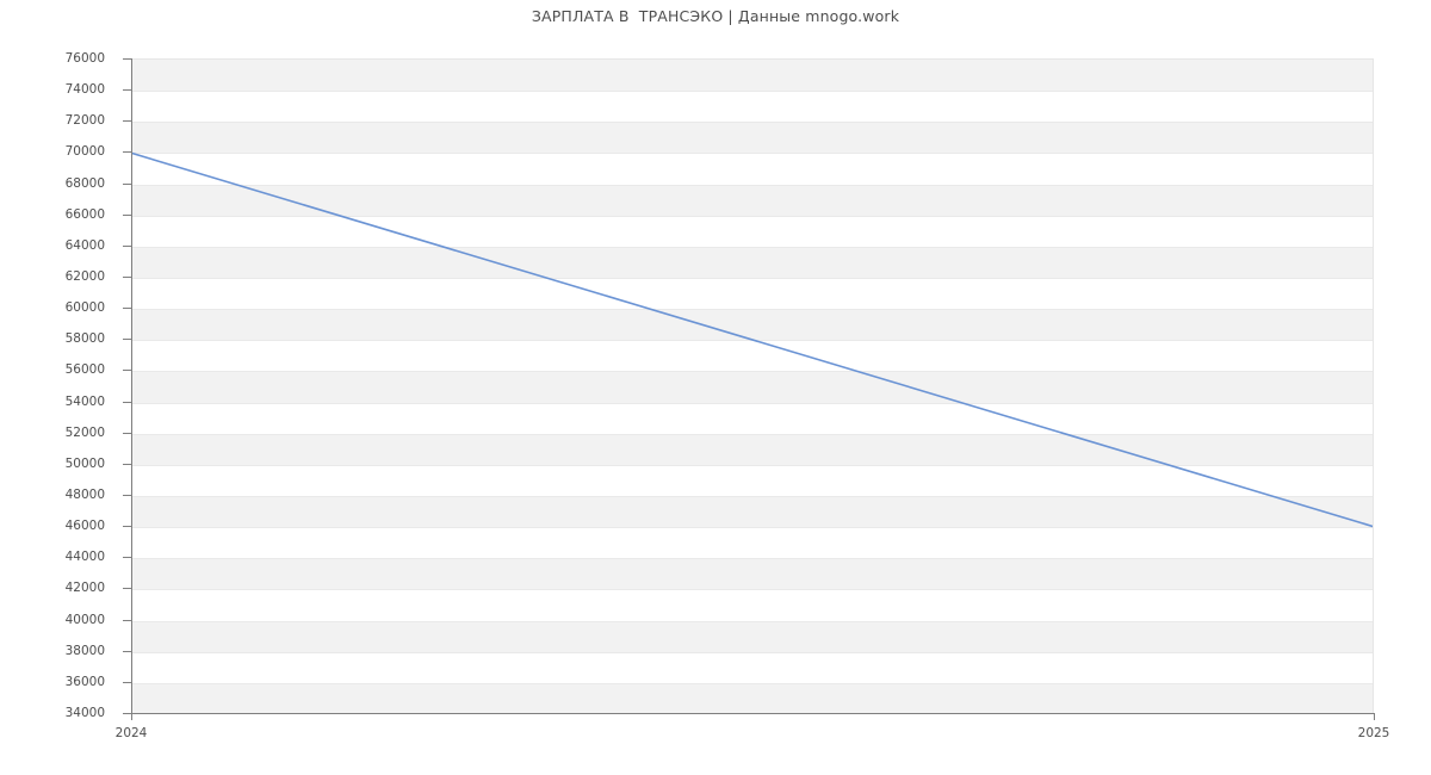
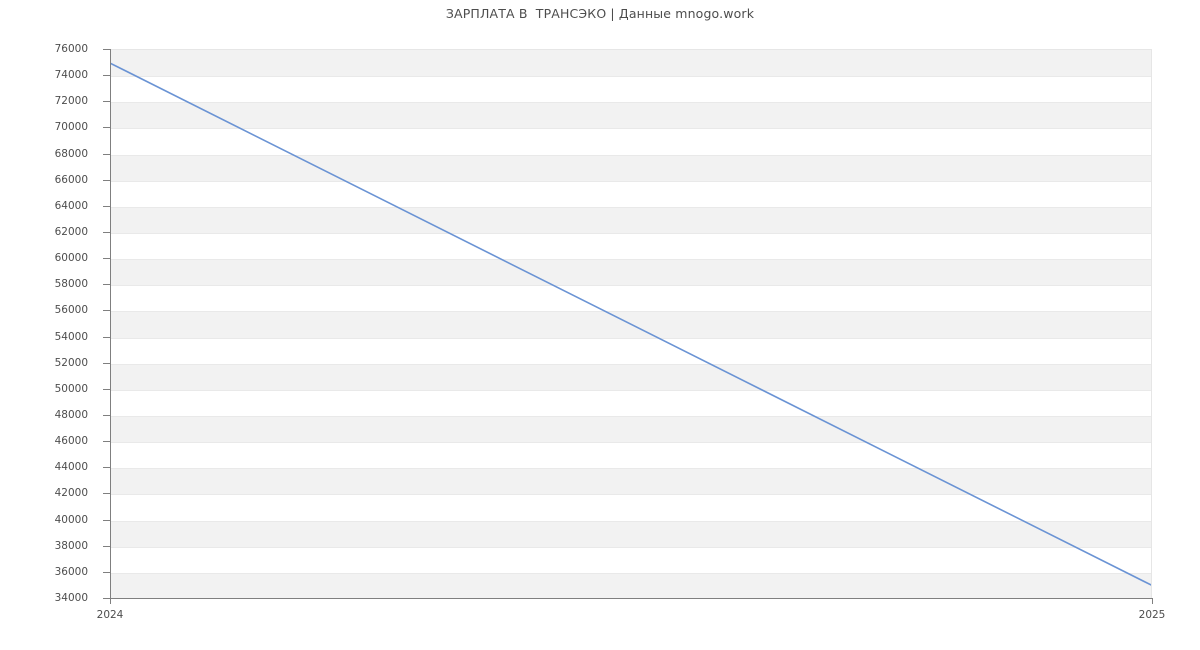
2024: 70000 -> 75000
2025: 46000 -> 35000
